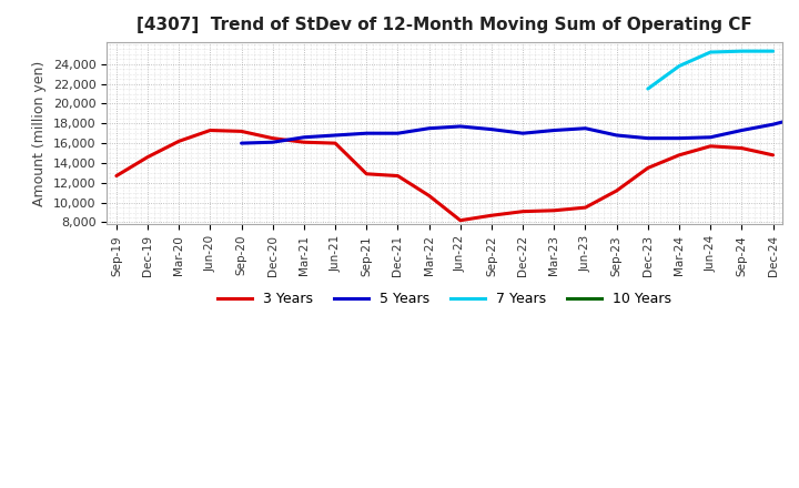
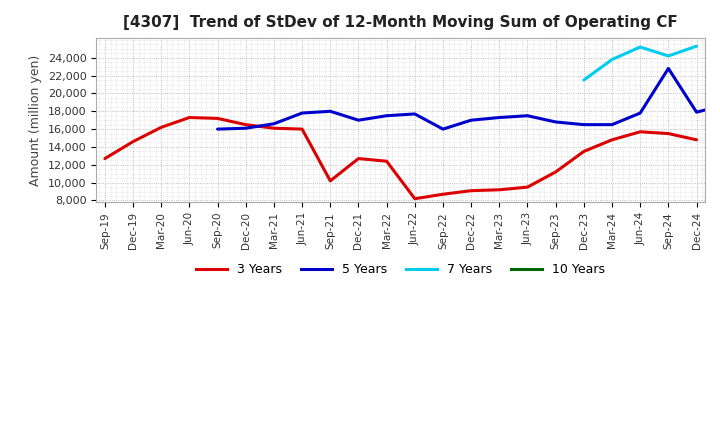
5 Years/Jun-21: 16,800 -> 17,800
3 Years/Sep-21: 12,900 -> 10,200
5 Years/Sep-21: 17,000 -> 18,000
3 Years/Mar-22: 10,700 -> 12,400
5 Years/Sep-22: 17,400 -> 16,000
5 Years/Jun-24: 16,600 -> 17,800
5 Years/Sep-24: 17,300 -> 22,800
7 Years/Sep-24: 25,300 -> 24,200
